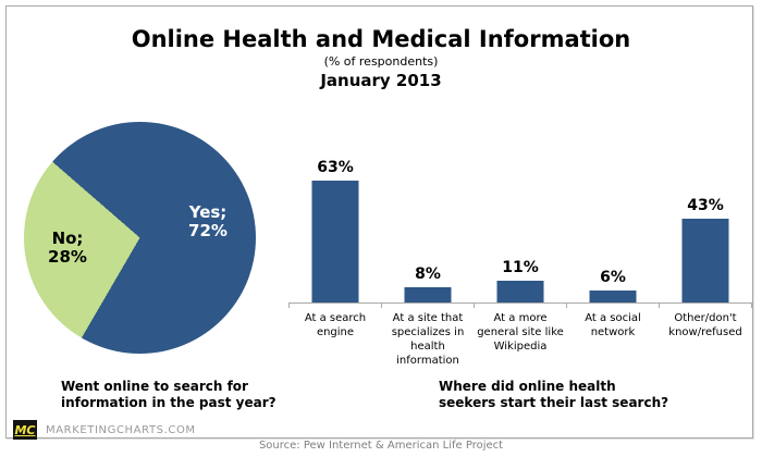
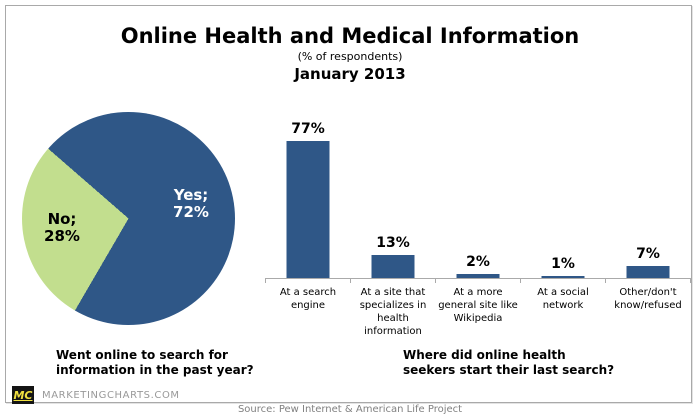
Where did online health seekers start their last search?/At a search engine: 63% -> 77%
Where did online health seekers start their last search?/At a site that specializes in health information: 8% -> 13%
Where did online health seekers start their last search?/At a more general site like Wikipedia: 11% -> 2%
Where did online health seekers start their last search?/At a social network: 6% -> 1%
Where did online health seekers start their last search?/Other/don't know/refused: 43% -> 7%
